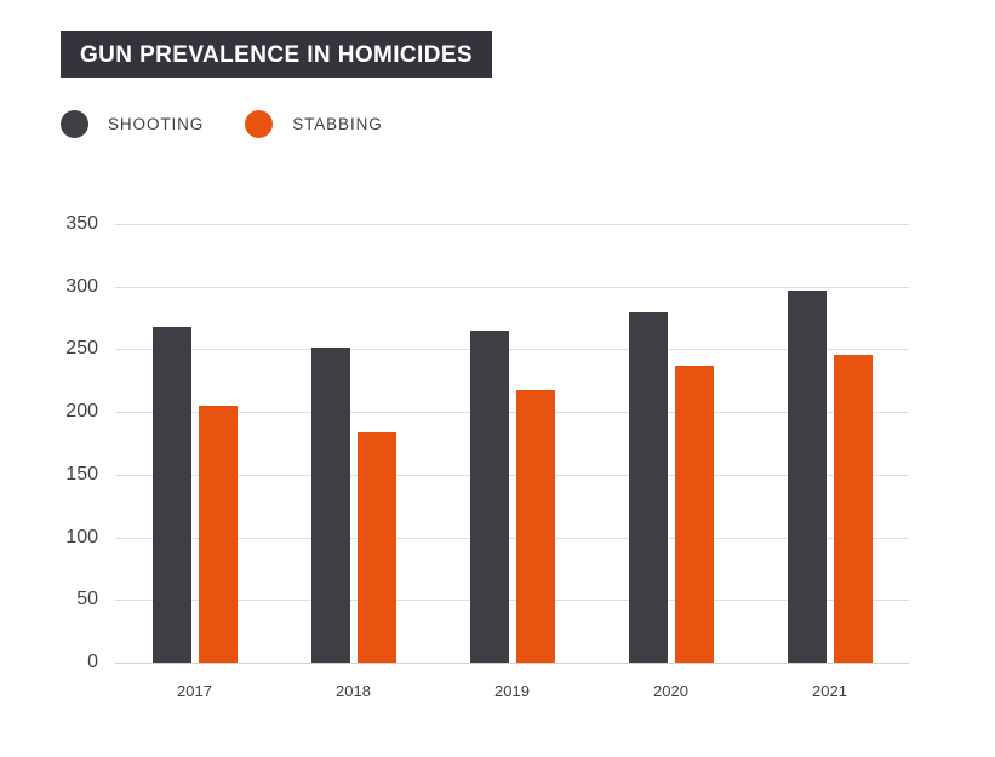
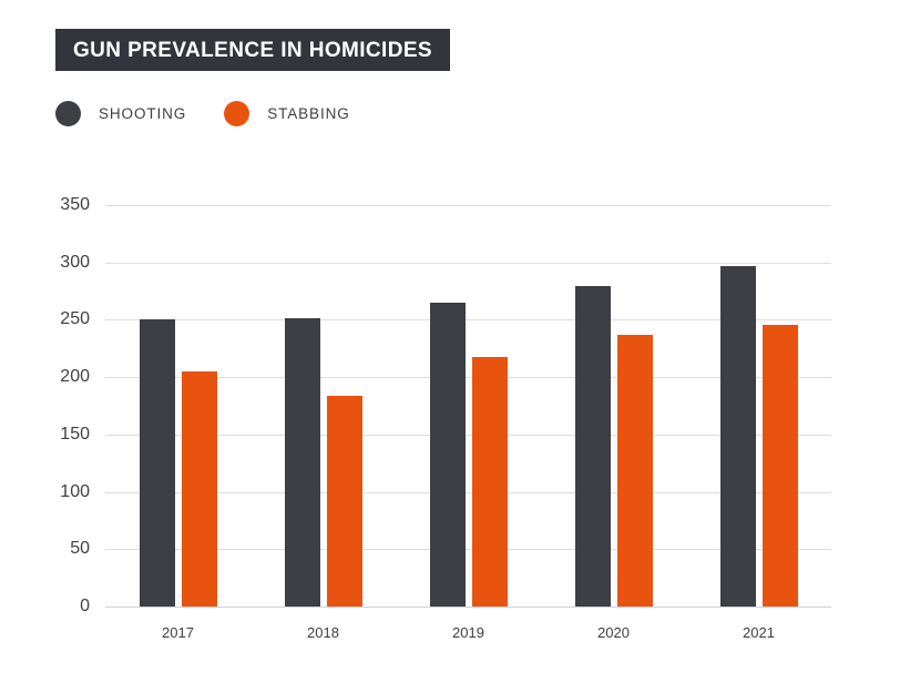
SHOOTING/2017: 268 -> 250
